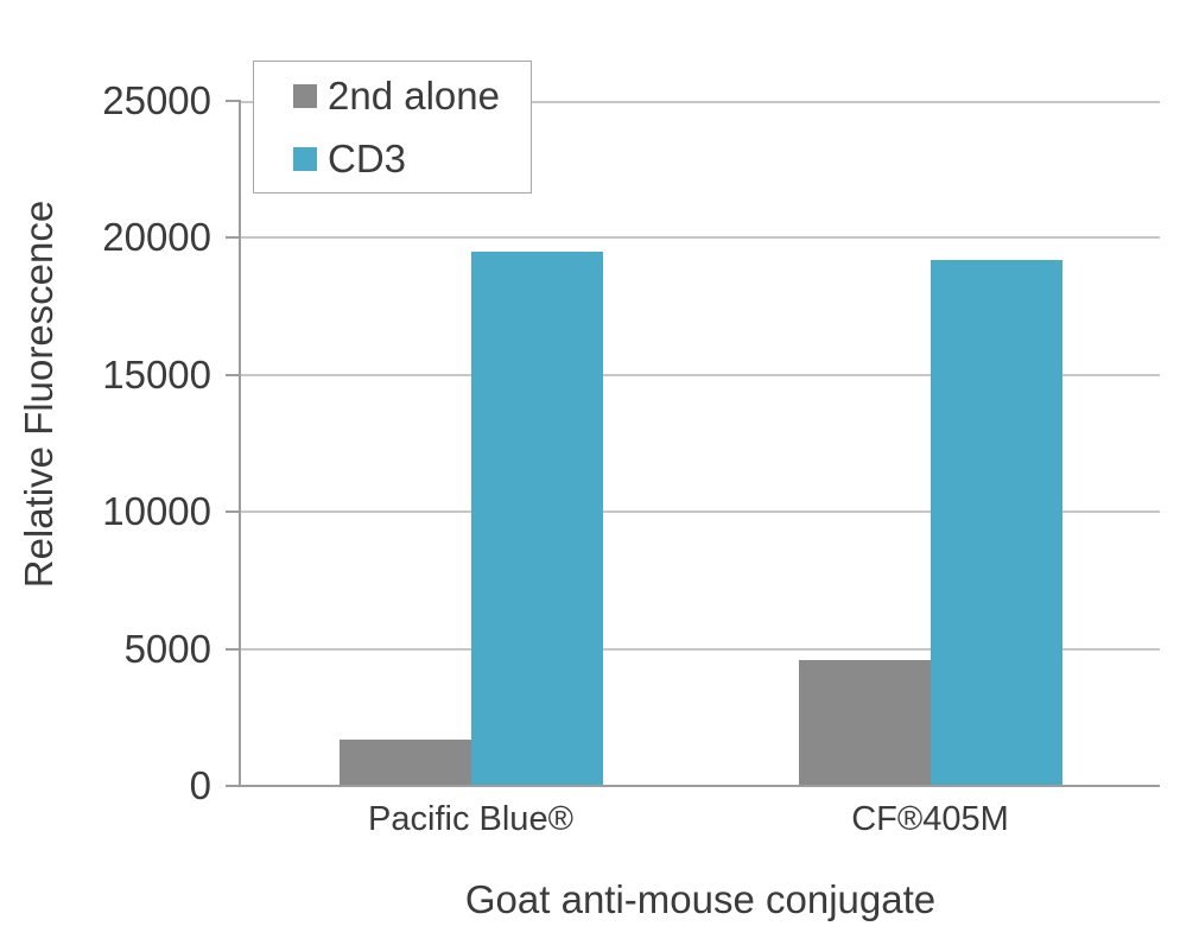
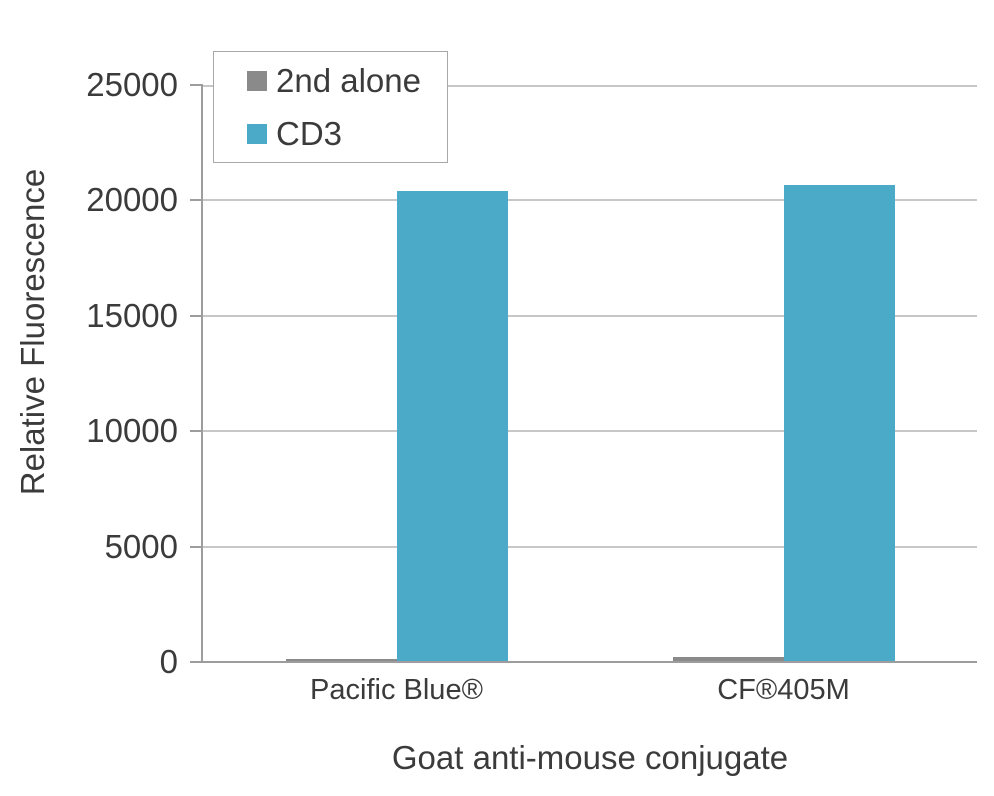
2nd alone/Pacific Blue®: 1700 -> 200
CD3/Pacific Blue®: 19500 -> 20400
2nd alone/CF®405M: 4600 -> 200
CD3/CF®405M: 19200 -> 20600
